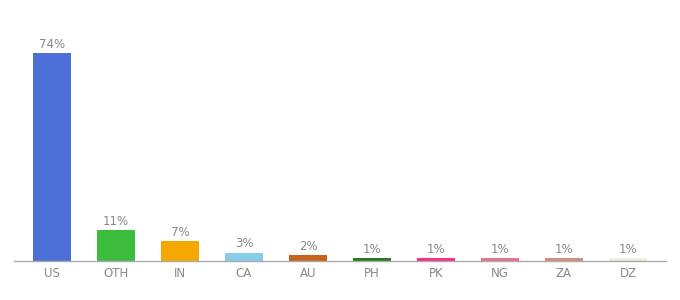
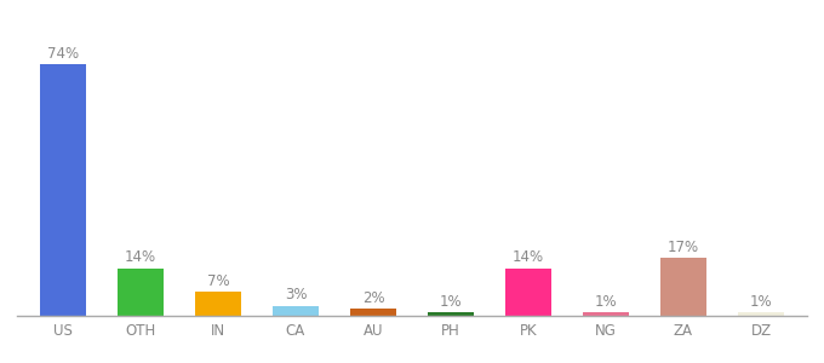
OTH: 11% -> 14%
PK: 1% -> 14%
ZA: 1% -> 17%
